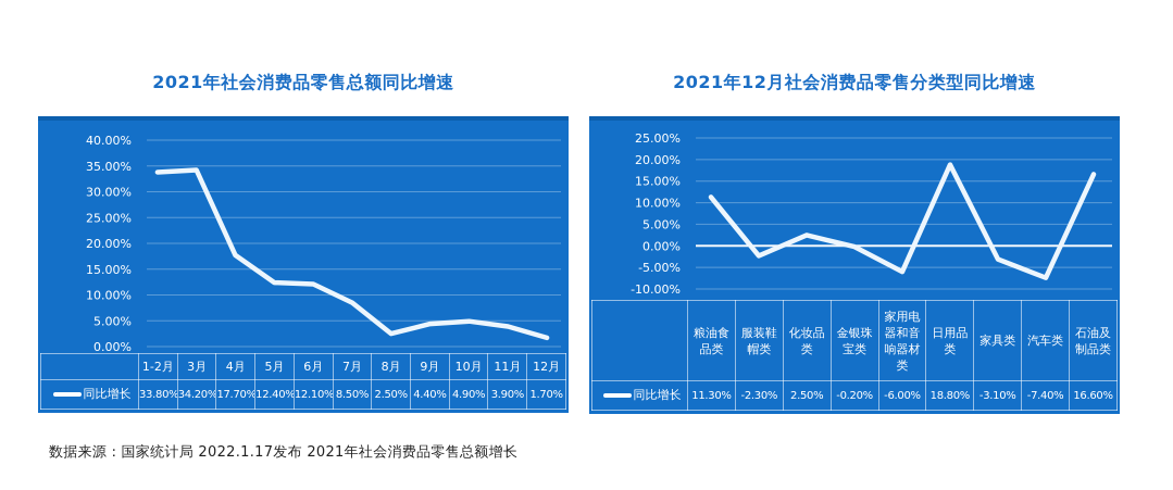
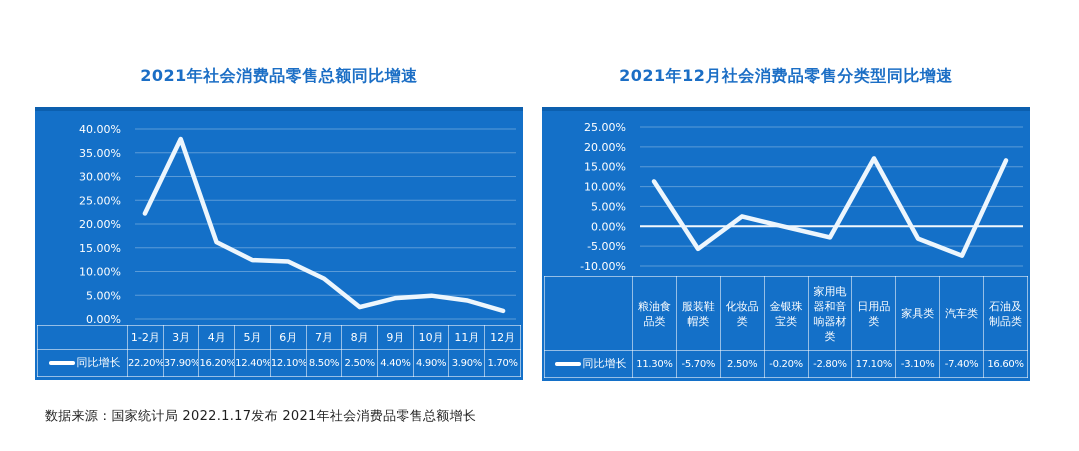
2021年社会消费品零售总额同比增速/1-2月: 33.80% -> 22.20%
2021年社会消费品零售总额同比增速/3月: 34.20% -> 37.90%
2021年社会消费品零售总额同比增速/4月: 17.70% -> 16.20%
2021年12月社会消费品零售分类型同比增速/服装鞋帽类: -2.30% -> -5.70%
2021年12月社会消费品零售分类型同比增速/家用电器和音响器材类: -6.00% -> -2.80%
2021年12月社会消费品零售分类型同比增速/日用品类: 18.80% -> 17.10%
